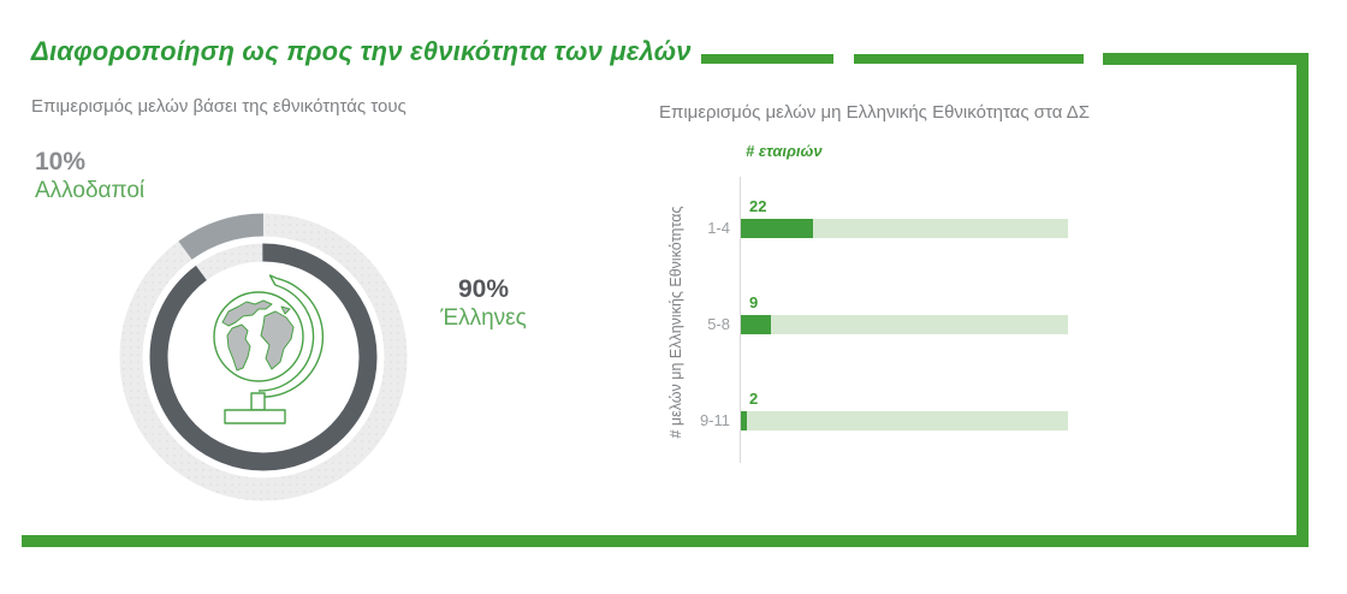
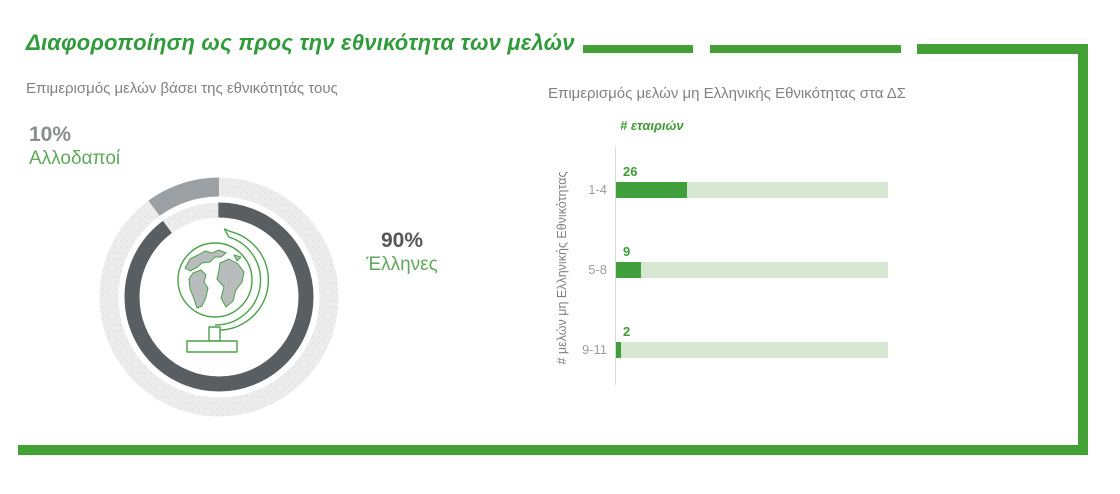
Επιμερισμός μελών μη Ελληνικής Εθνικότητας στα ΔΣ/1-4: 22 -> 26
